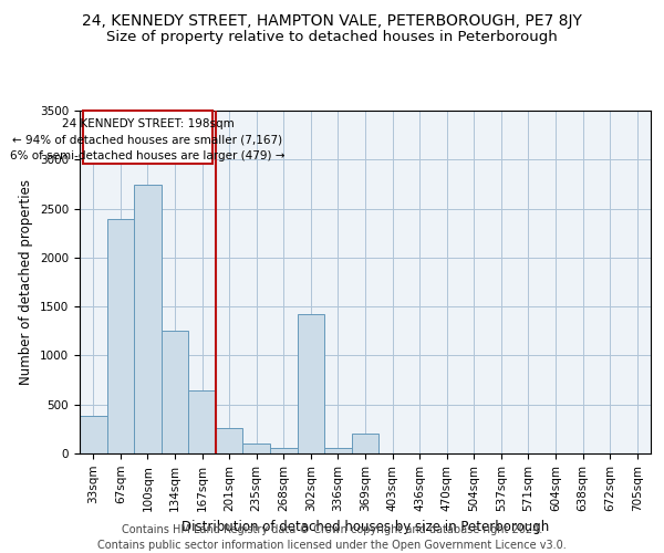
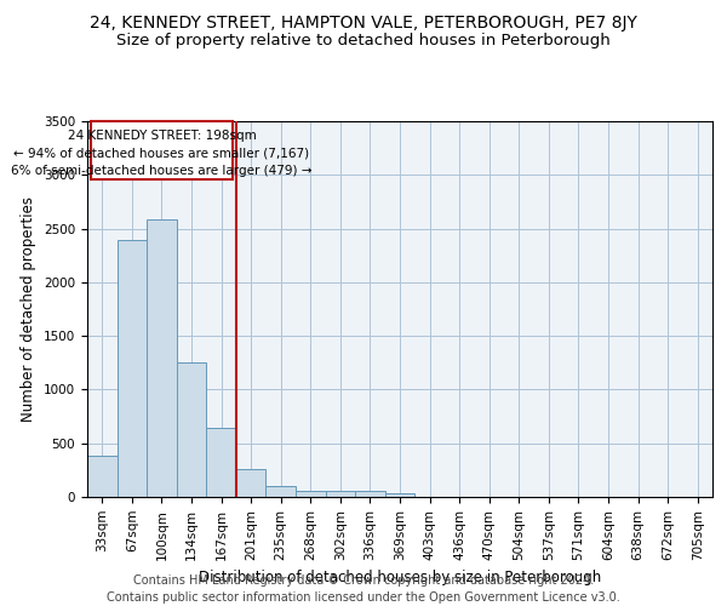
100sqm: 2740 -> 2590
302sqm: 1420 -> 60
369sqm: 200 -> 30
